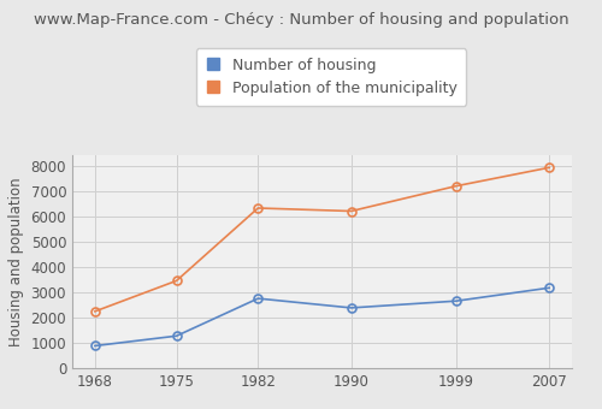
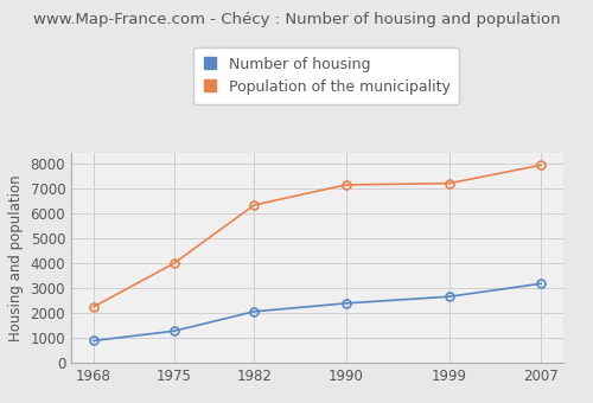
Population of the municipality/1975: 3450 -> 3980
Number of housing/1982: 2750 -> 2050
Population of the municipality/1990: 6200 -> 7130
